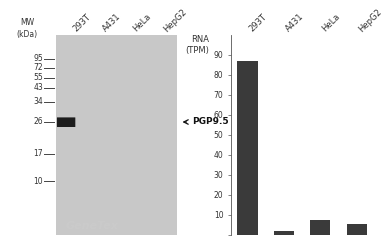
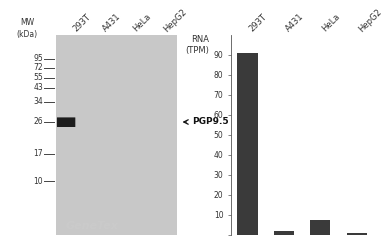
293T: 87.0 -> 91.0
HepG2: 5.5 -> 1.0
